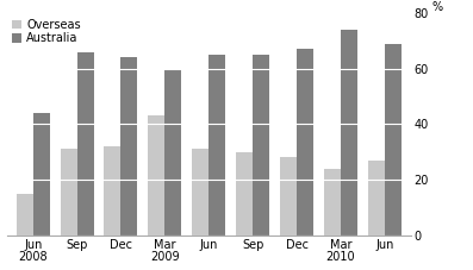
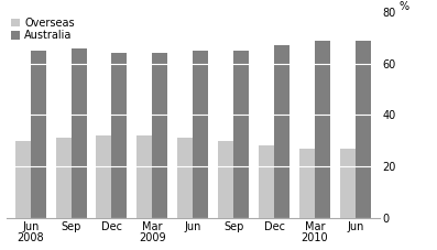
Overseas/Jun 2008: 15 -> 30
Australia/Jun 2008: 44 -> 65
Overseas/Mar 2009: 43 -> 32
Australia/Mar 2009: 60 -> 64
Overseas/Mar 2010: 24 -> 27
Australia/Mar 2010: 74 -> 69
